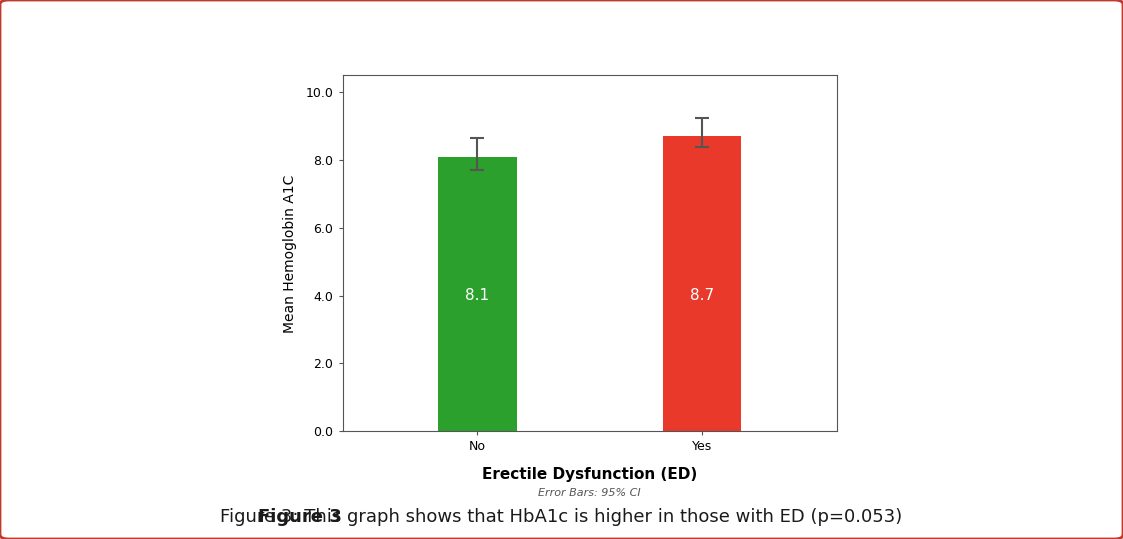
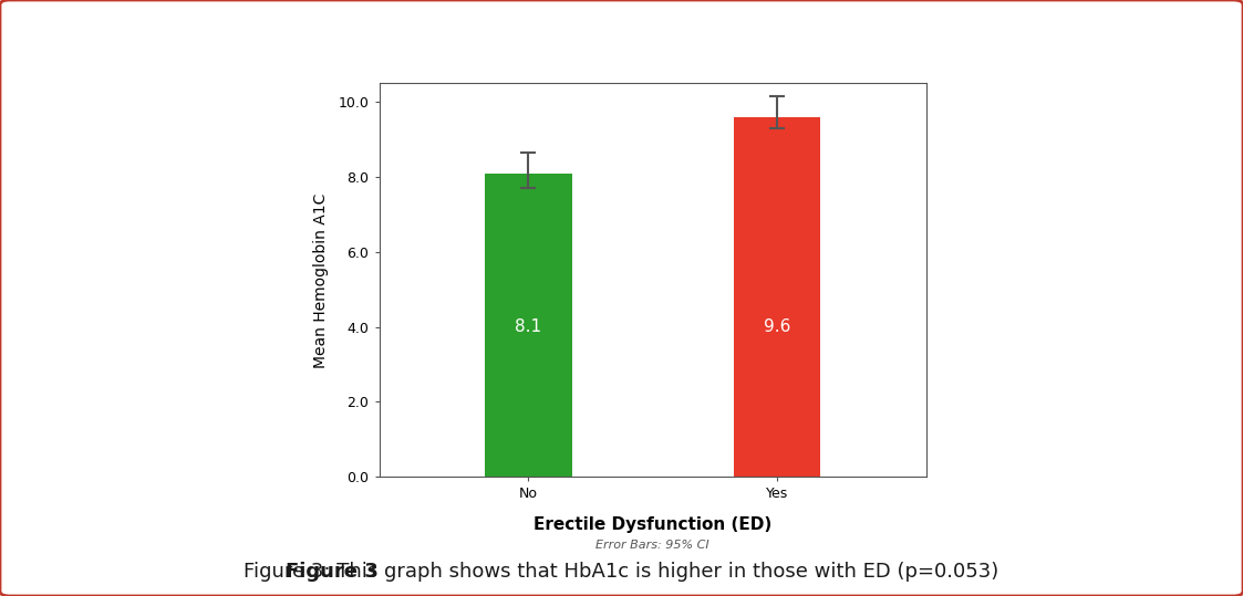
Yes: 8.7 -> 9.6
